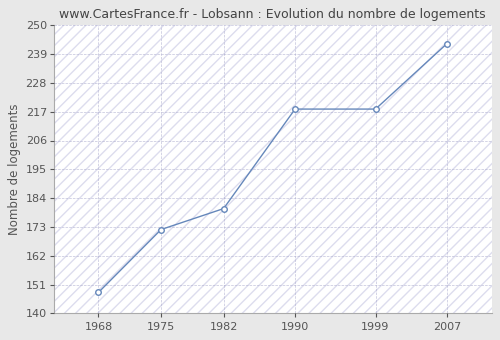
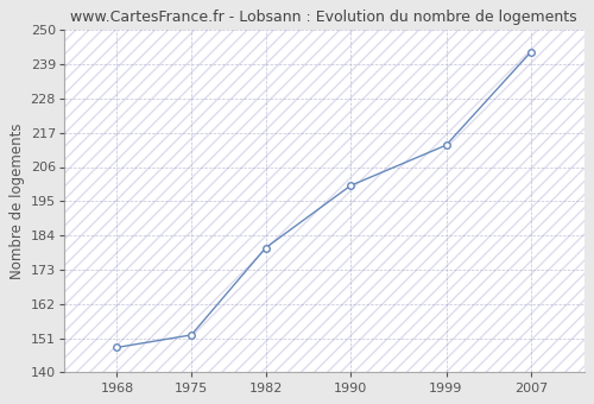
1975: 172 -> 152
1990: 218 -> 200
1999: 218 -> 213
